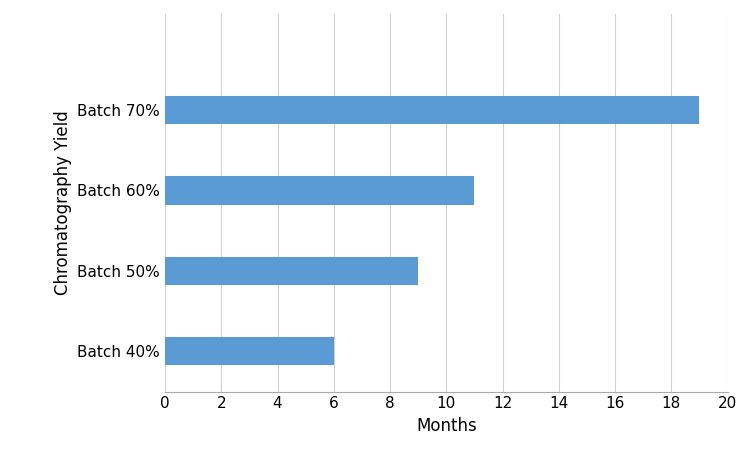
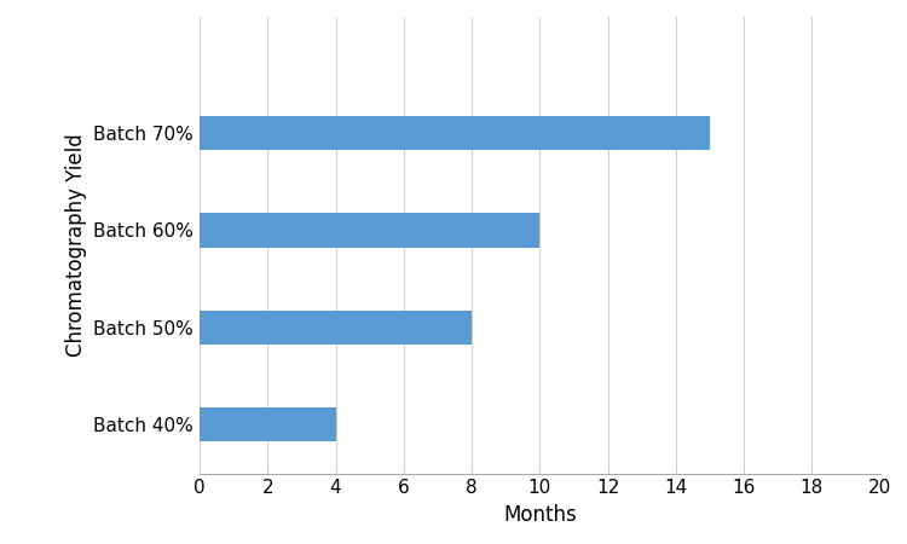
Batch 70%: 19 -> 15
Batch 60%: 11 -> 10
Batch 50%: 9 -> 8
Batch 40%: 6 -> 4
